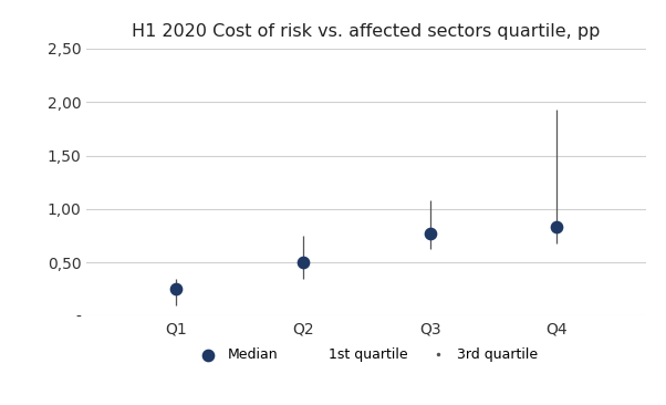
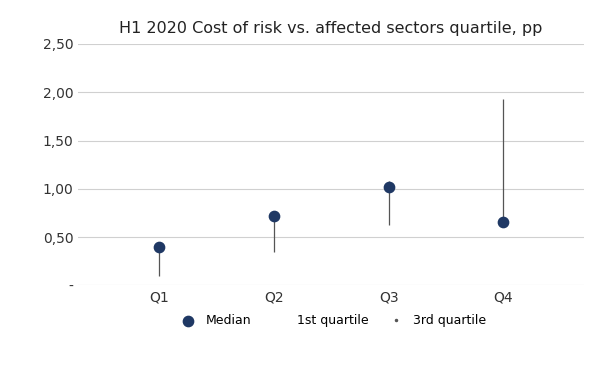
Q1: 0,25 -> 0,40
Q2: 0,50 -> 0,72
Q3: 0,77 -> 1,02
Q4: 0,83 -> 0,66
